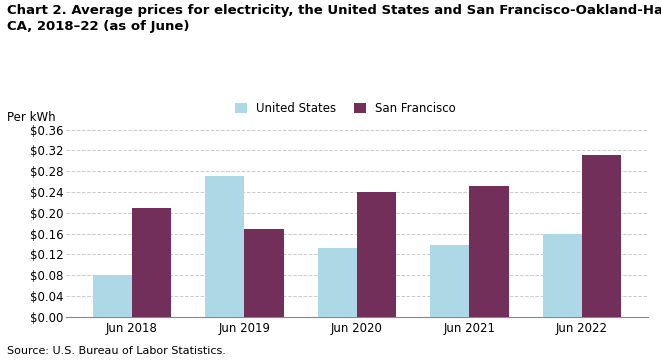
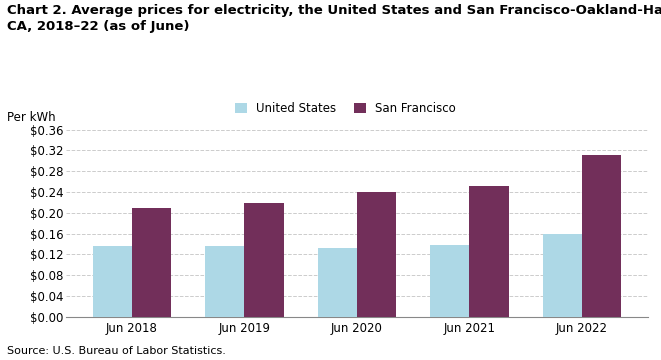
United States/Jun 2018: $0.080 -> $0.136
United States/Jun 2019: $0.270 -> $0.136
San Francisco/Jun 2019: $0.168 -> $0.218
